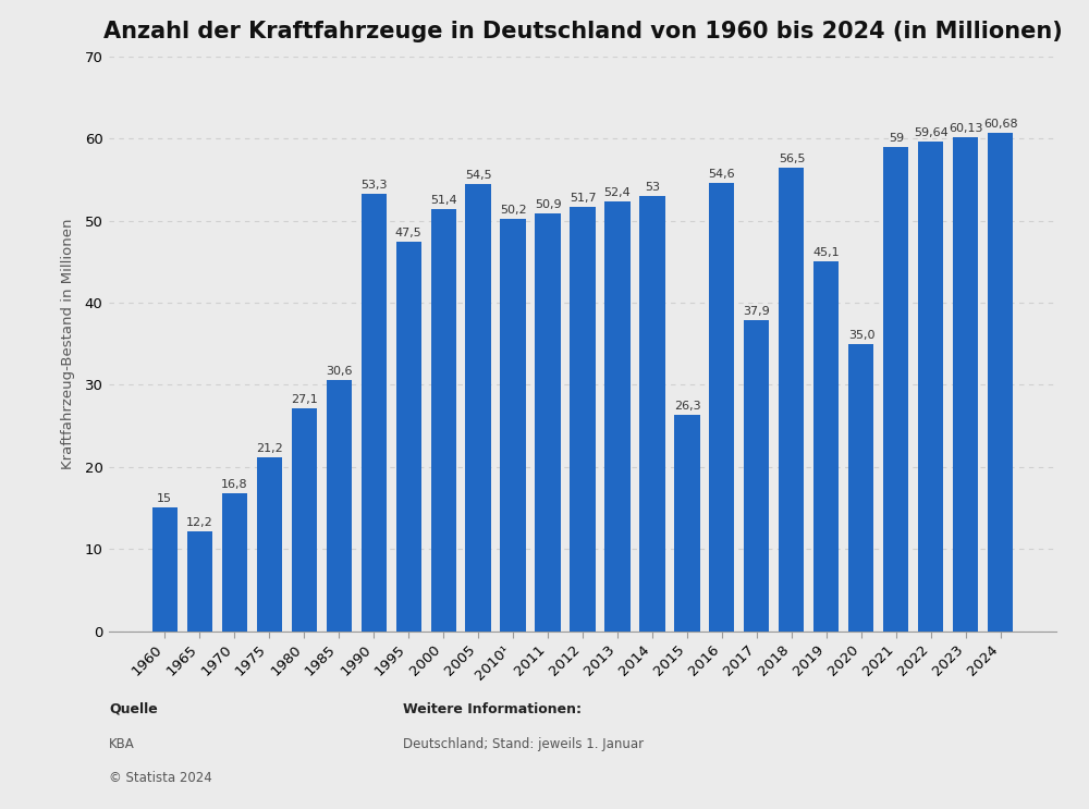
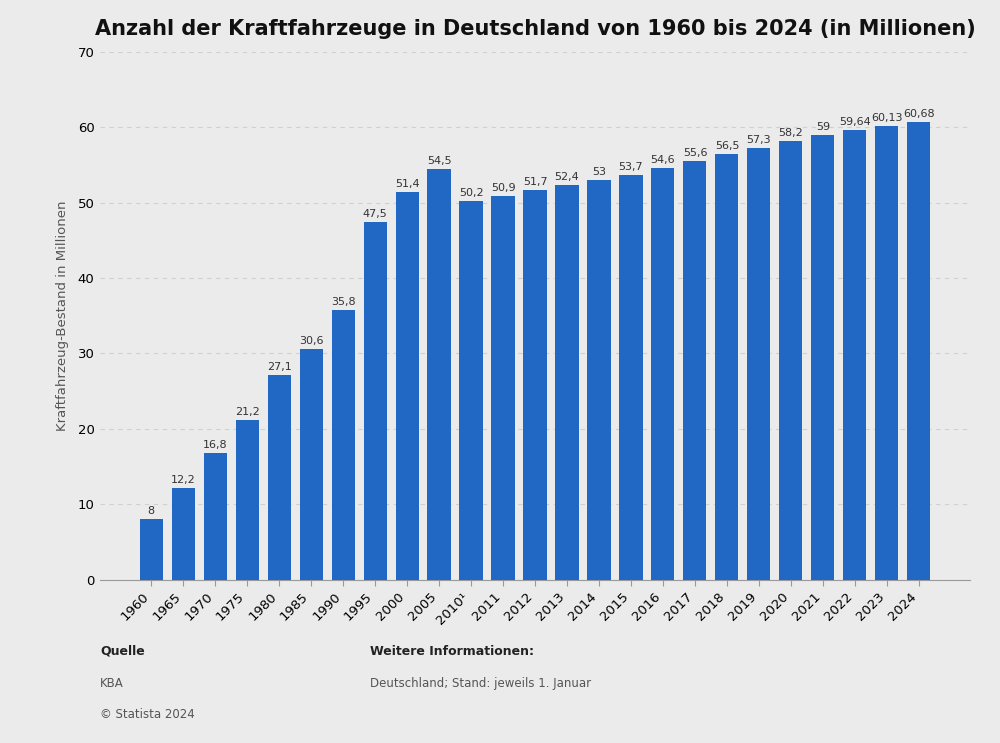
1960: 15 -> 8
1990: 53,3 -> 35,8
2015: 26,3 -> 53,7
2017: 37,9 -> 55,6
2019: 45,1 -> 57,3
2020: 35,0 -> 58,2
